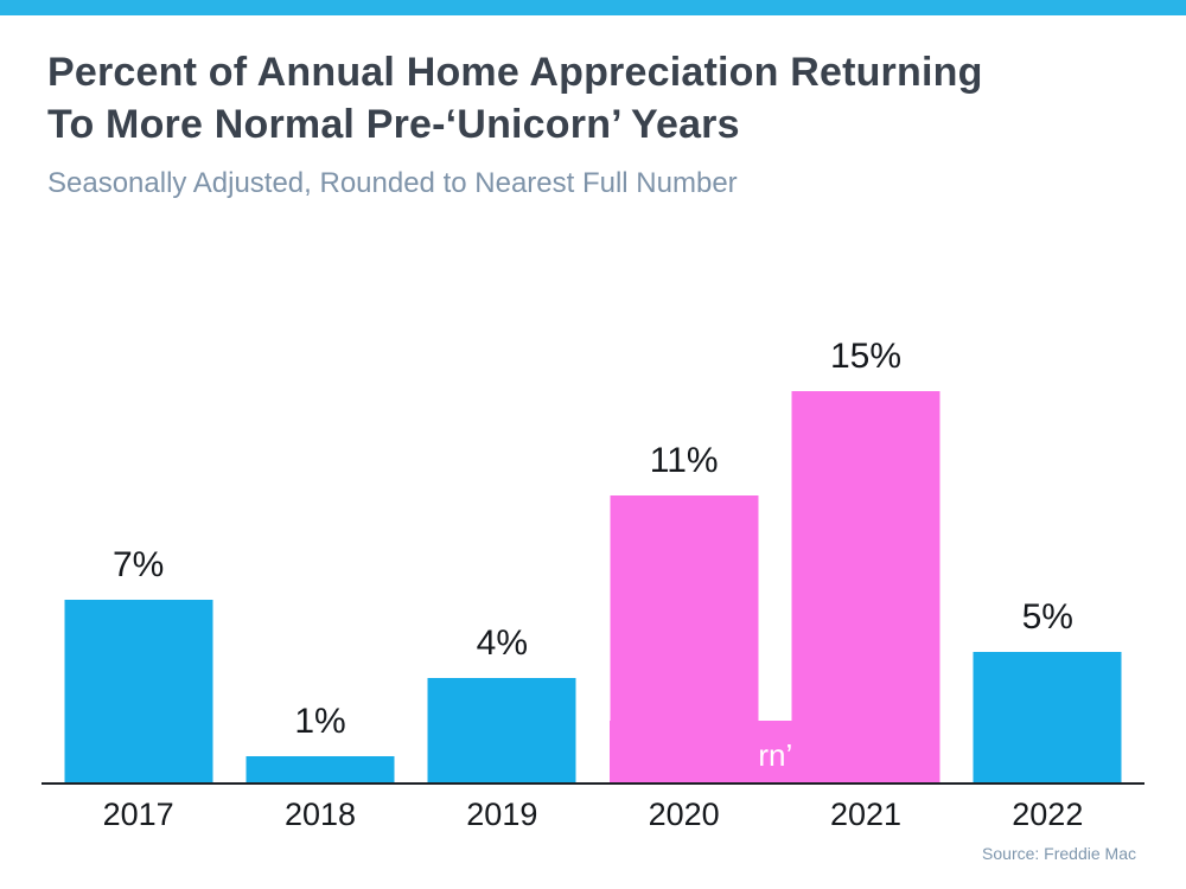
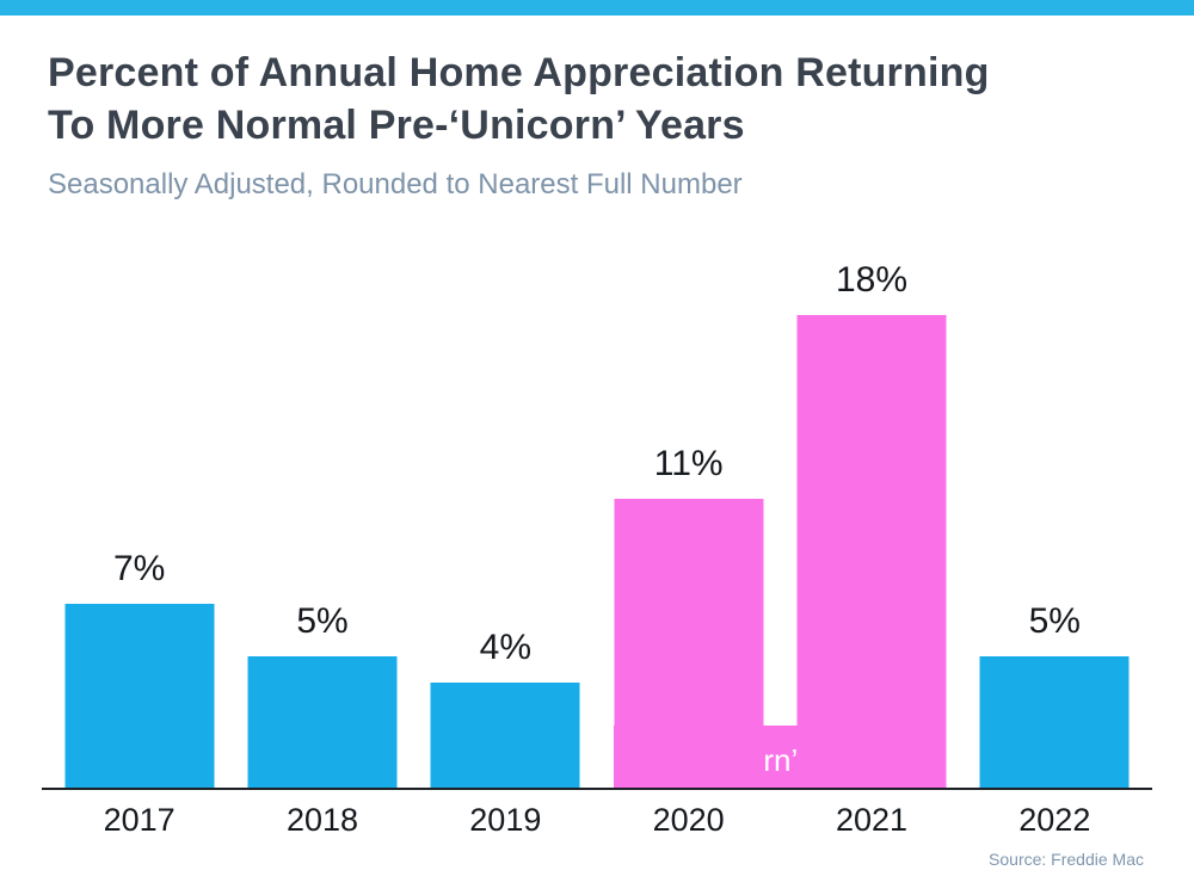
2018: 1% -> 5%
2021: 15% -> 18%
